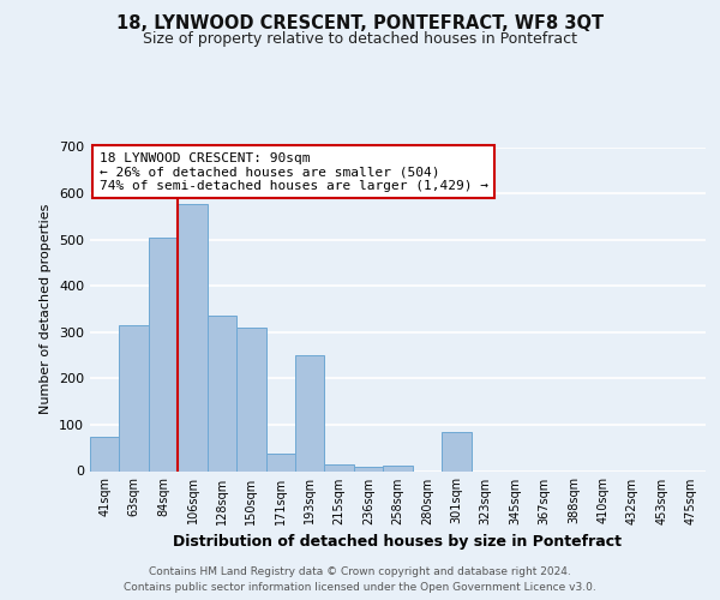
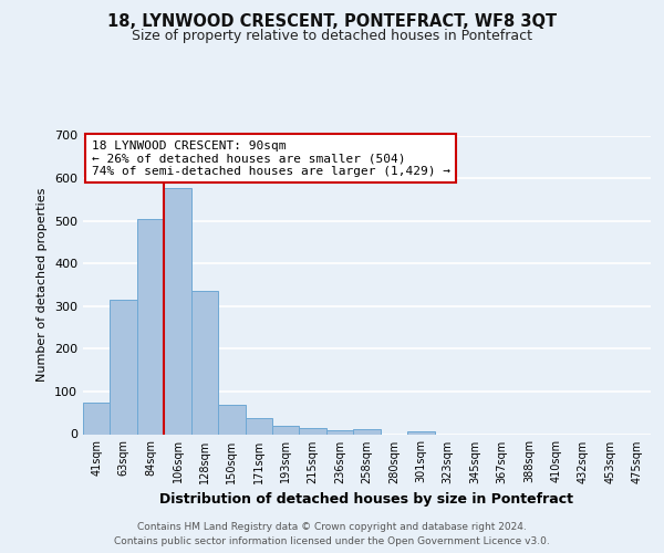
150sqm: 310 -> 68
193sqm: 250 -> 20
301sqm: 85 -> 7
